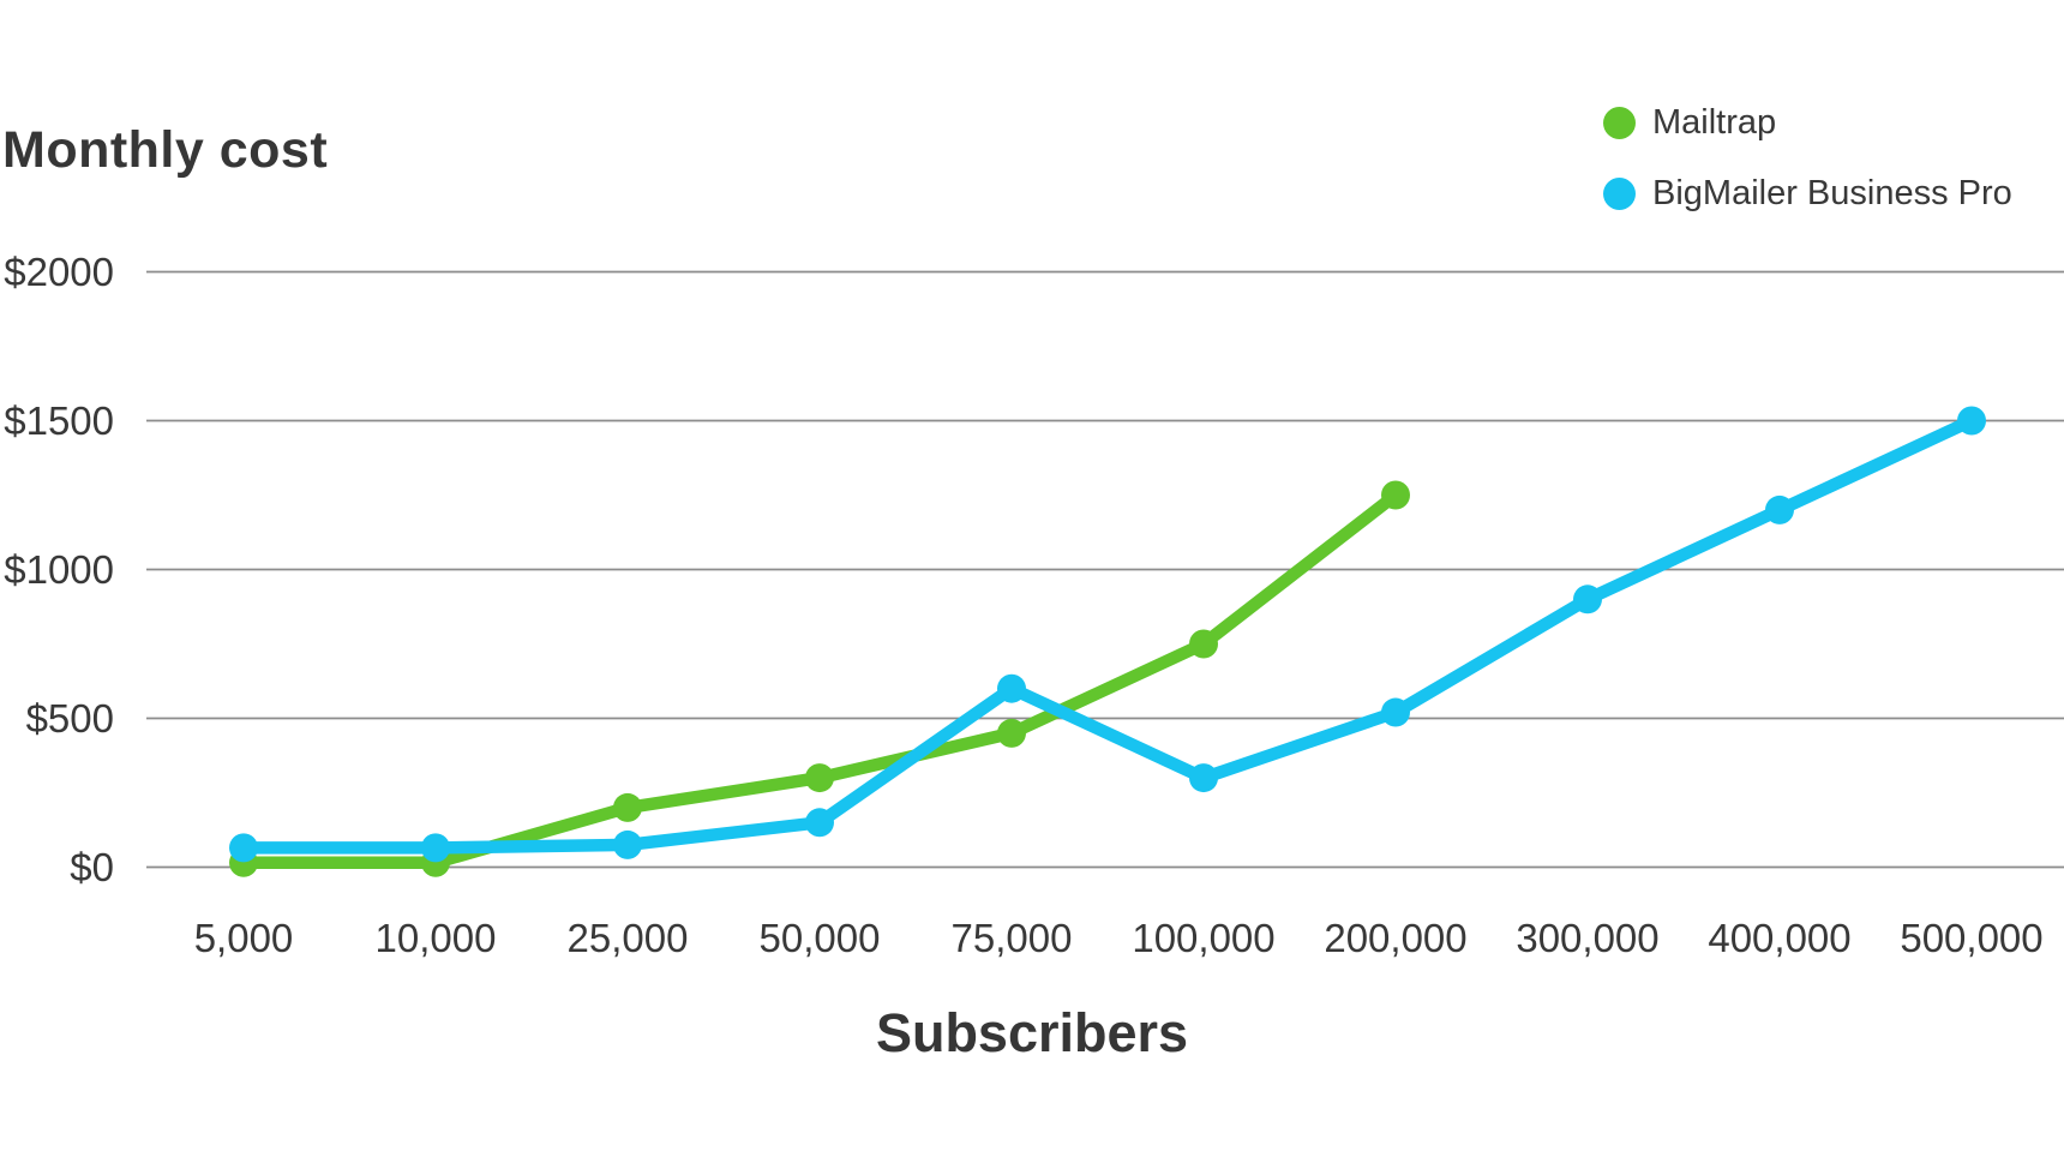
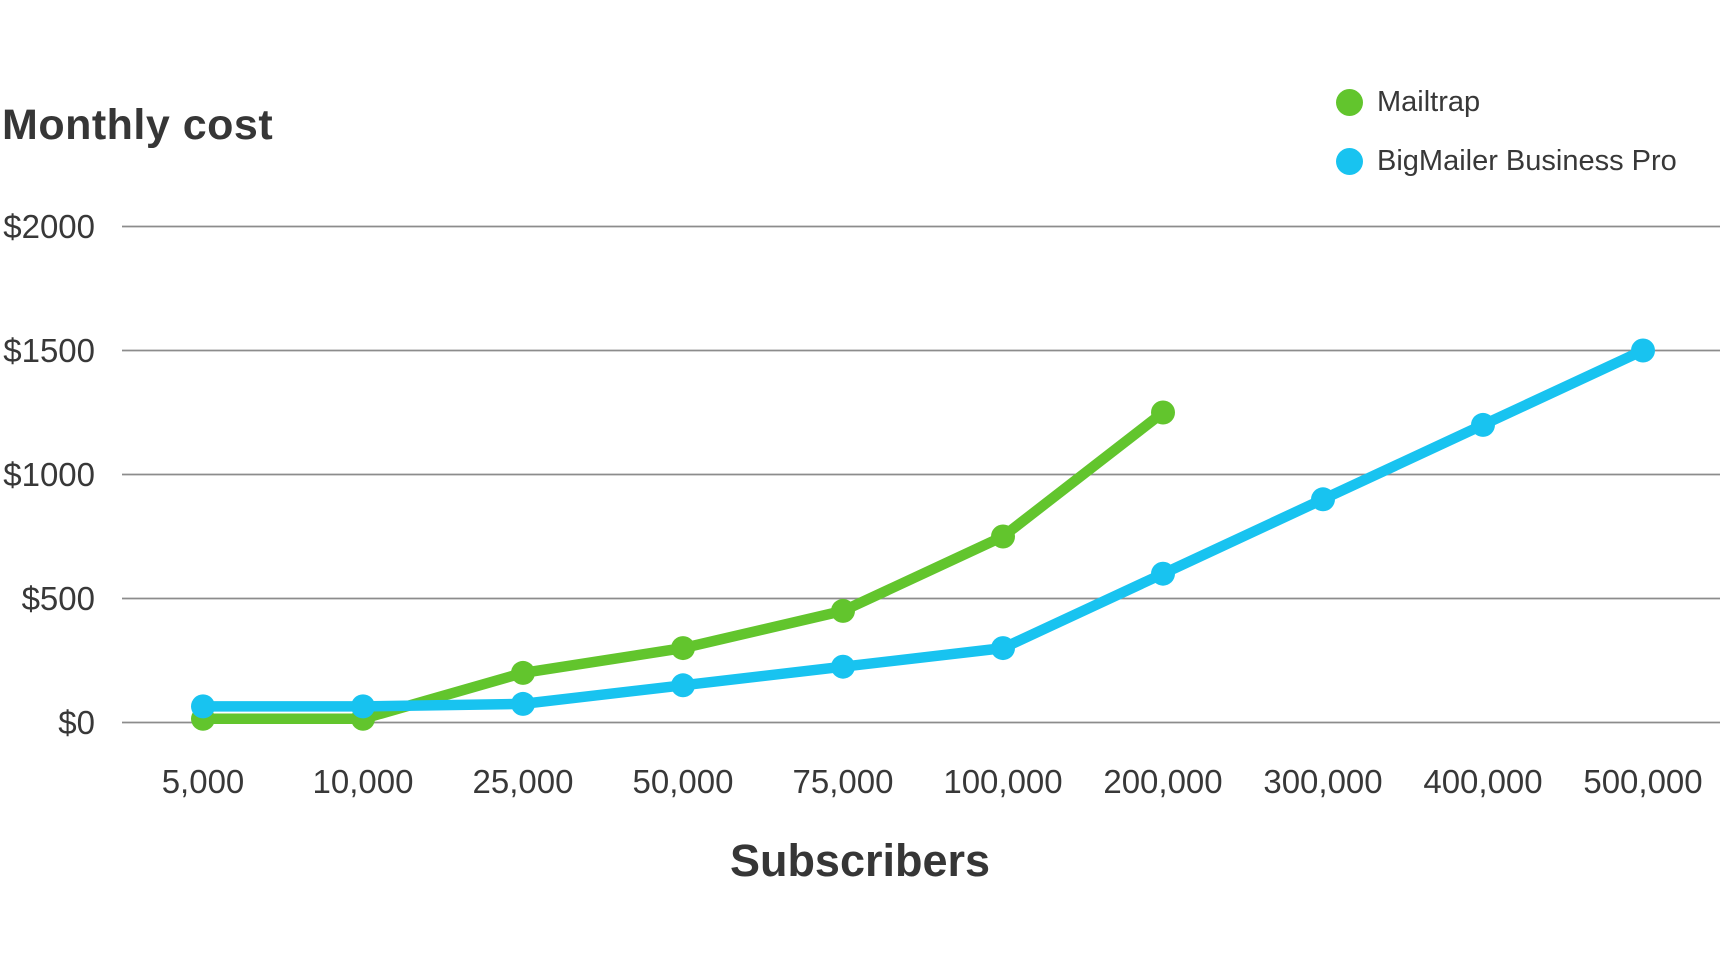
BigMailer Business Pro/75,000: $600 -> $220
BigMailer Business Pro/200,000: $520 -> $600
